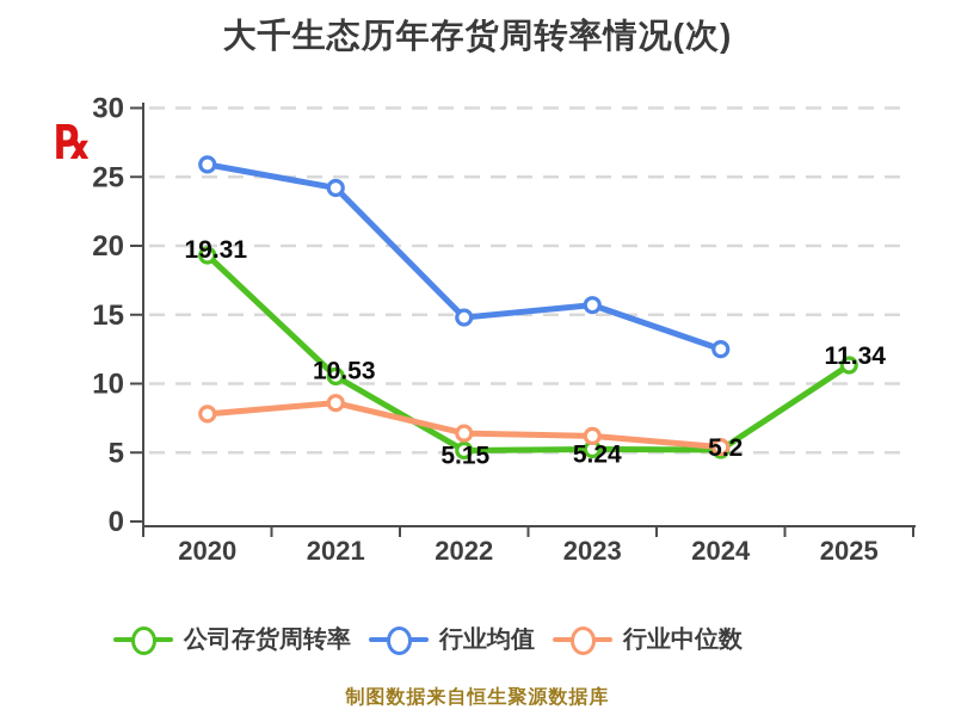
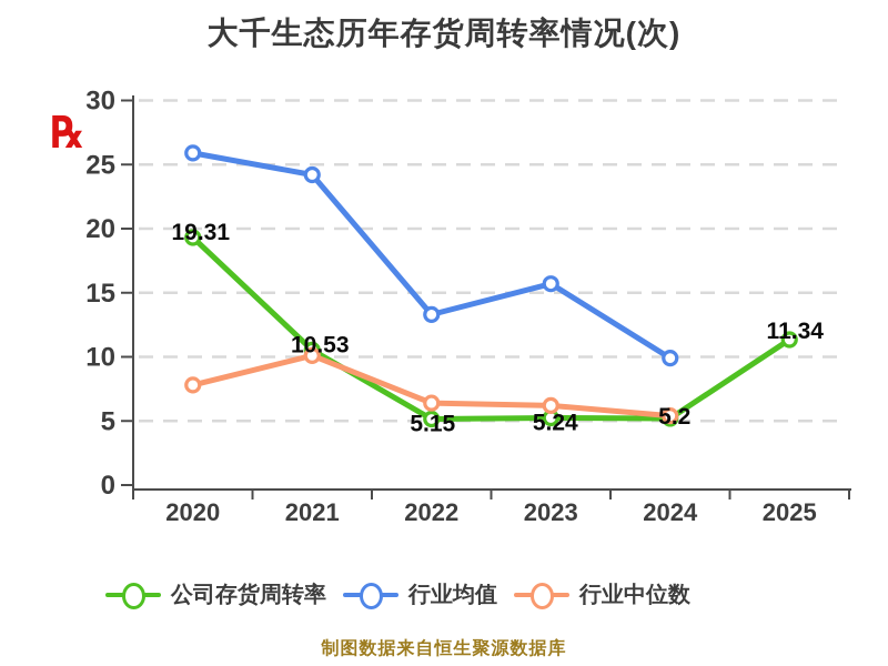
行业中位数/2021: 8.6 -> 10.1
行业均值/2022: 14.8 -> 13.3
行业均值/2024: 12.5 -> 9.9
